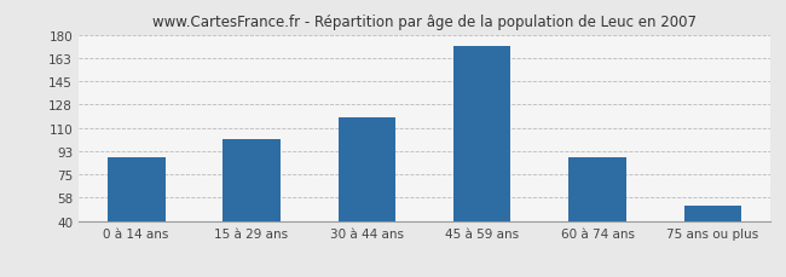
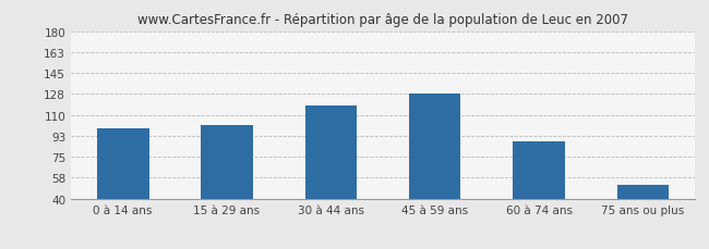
0 à 14 ans: 88 -> 99
45 à 59 ans: 172 -> 128
